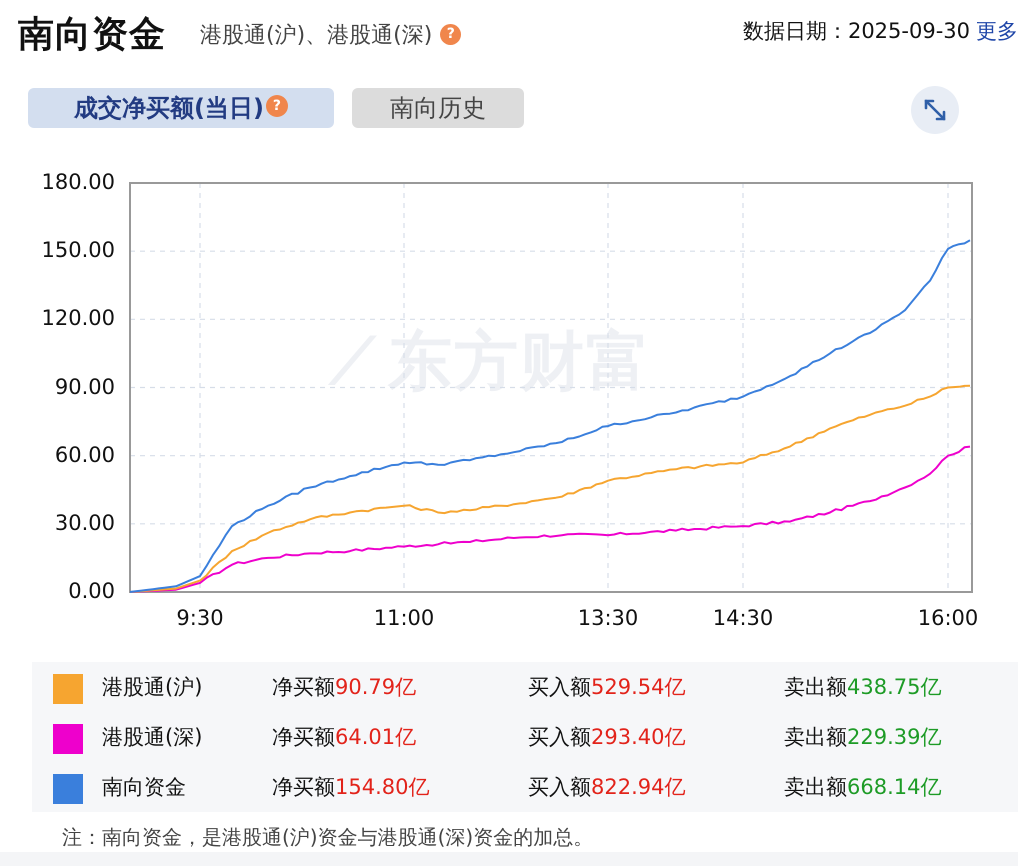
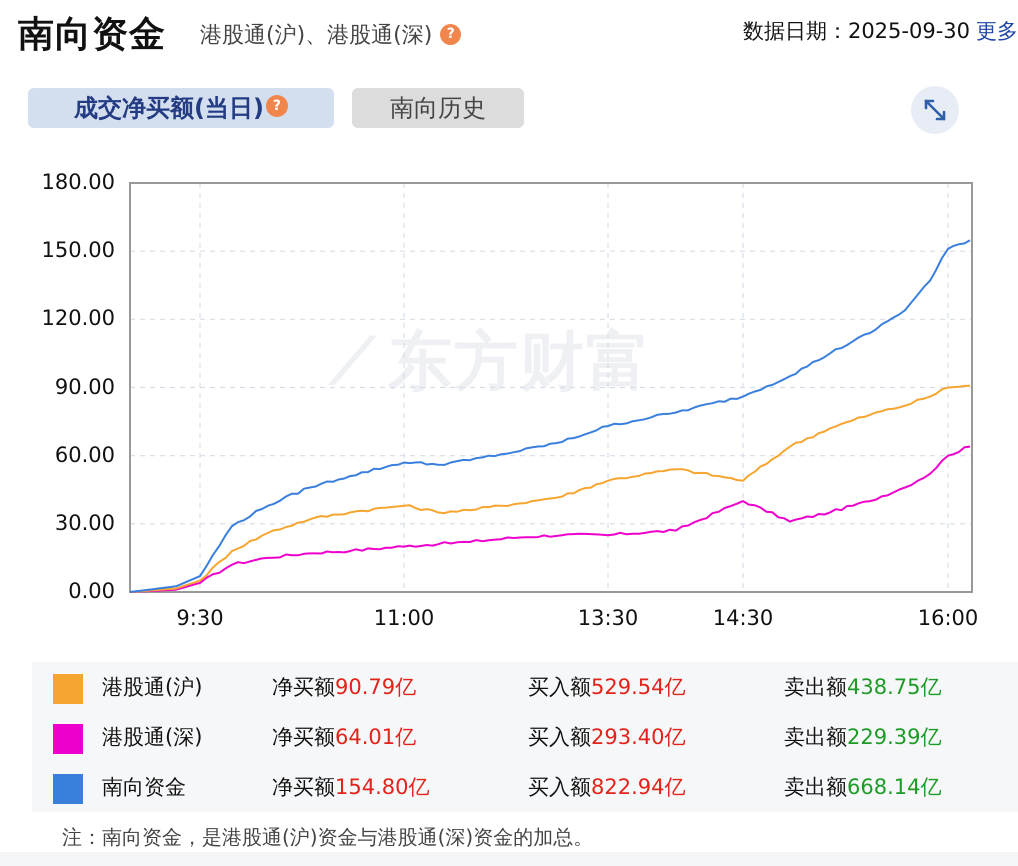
港股通(沪)/14:30: 57 -> 49
港股通(深)/14:30: 29 -> 40
